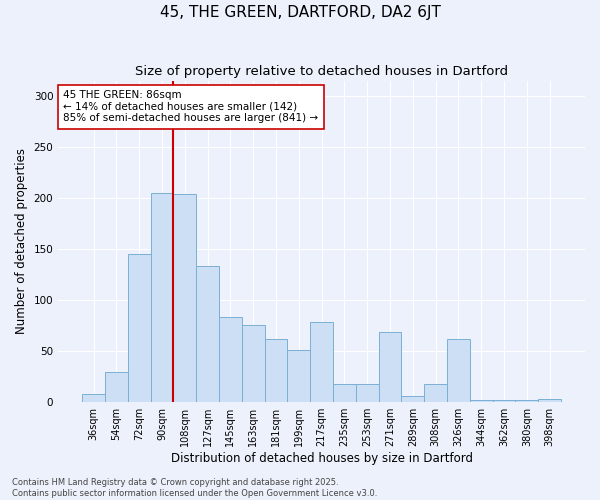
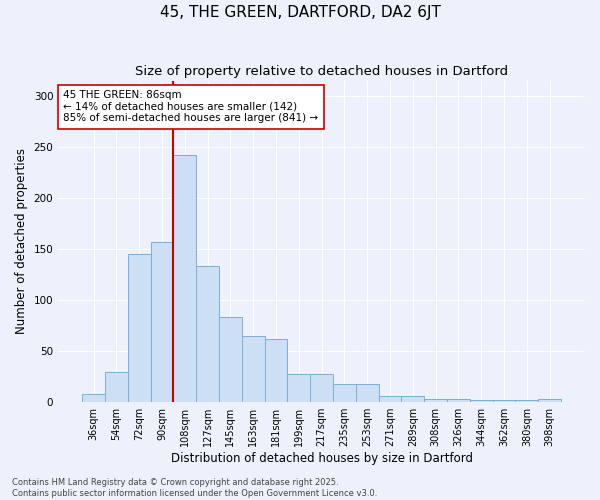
90sqm: 205 -> 157
108sqm: 204 -> 242
163sqm: 76 -> 65
199sqm: 51 -> 28
217sqm: 79 -> 28
271sqm: 69 -> 6
308sqm: 18 -> 3
326sqm: 62 -> 3
